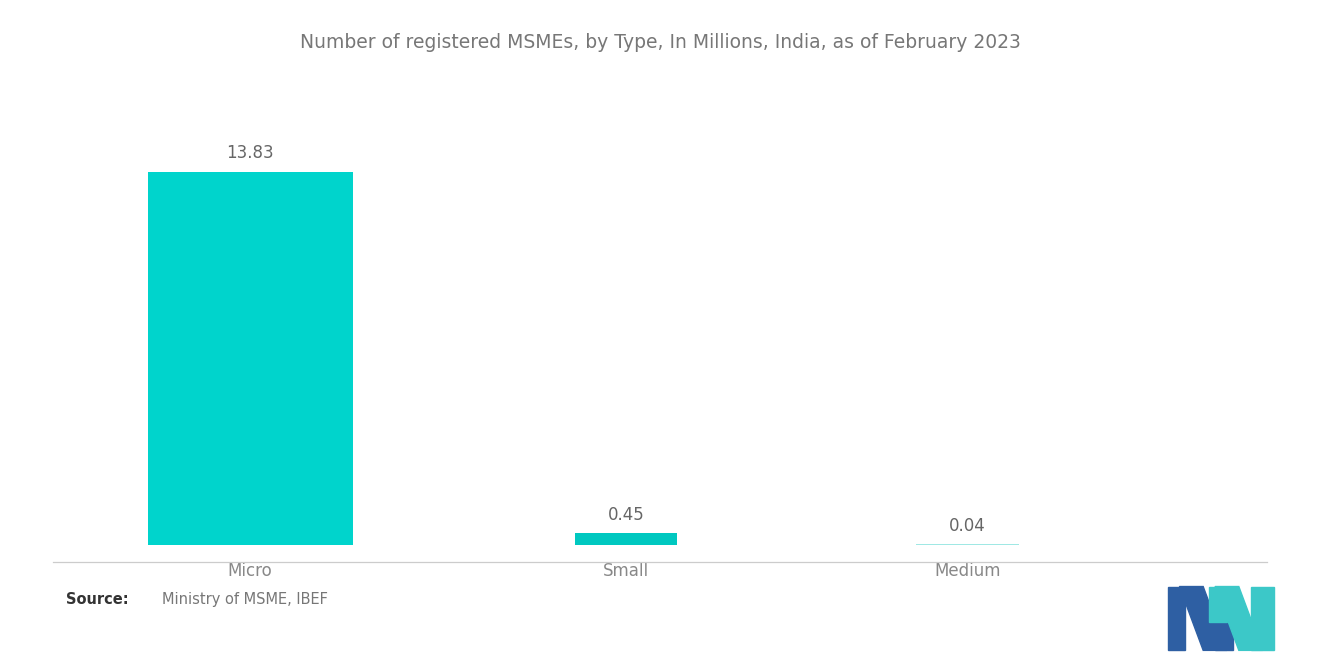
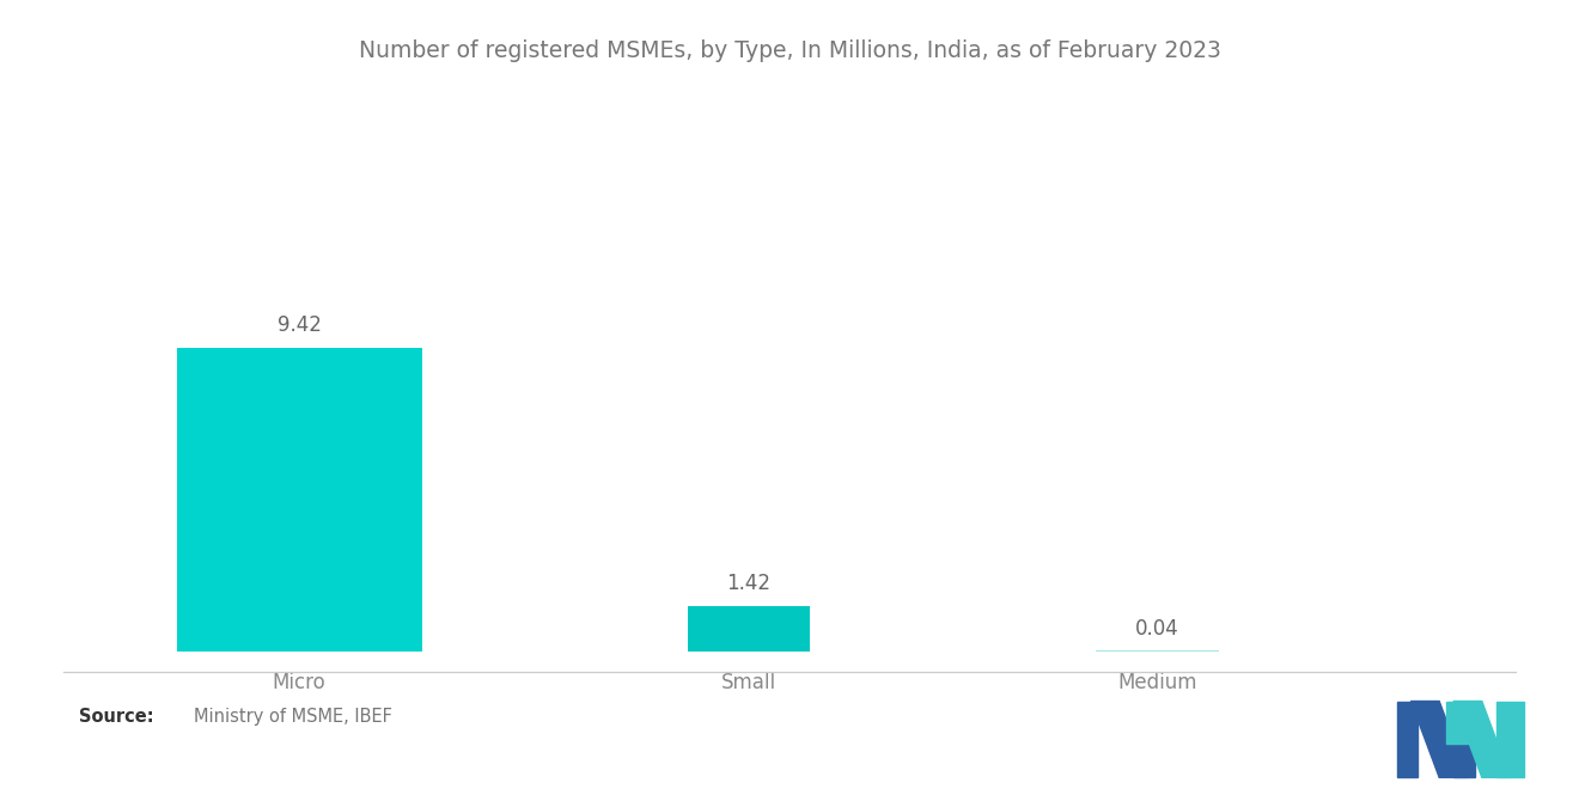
Micro: 13.83 -> 9.42
Small: 0.45 -> 1.42
